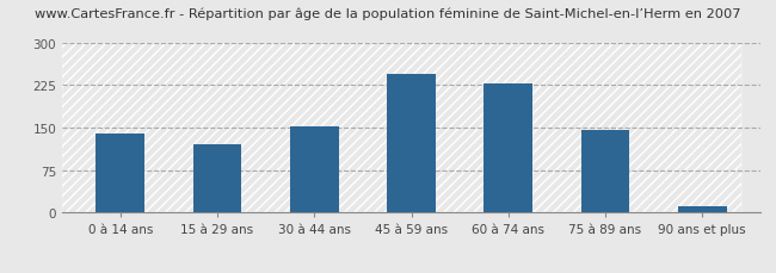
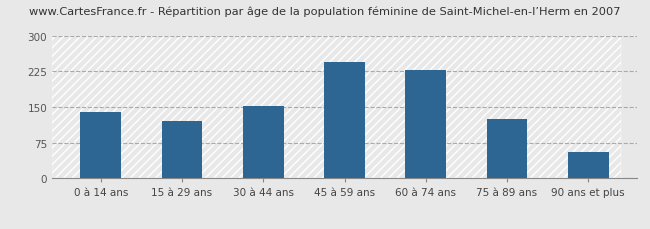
75 à 89 ans: 145 -> 125
90 ans et plus: 12 -> 55
